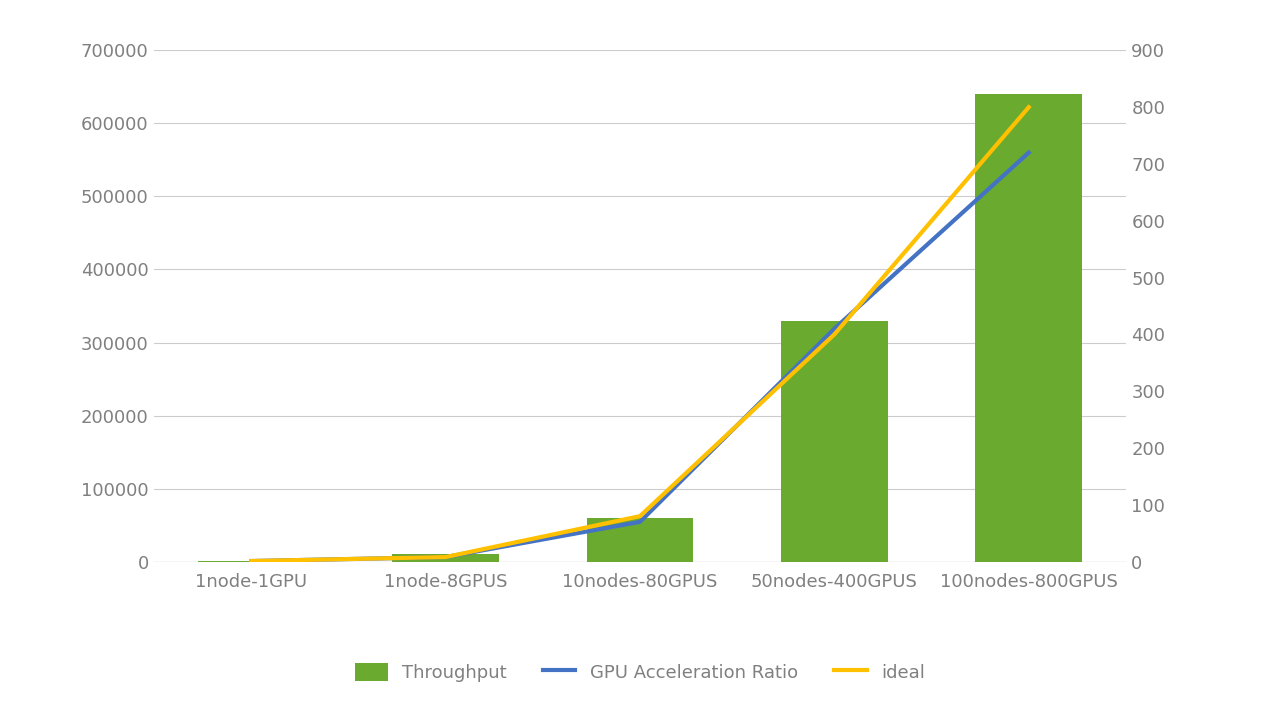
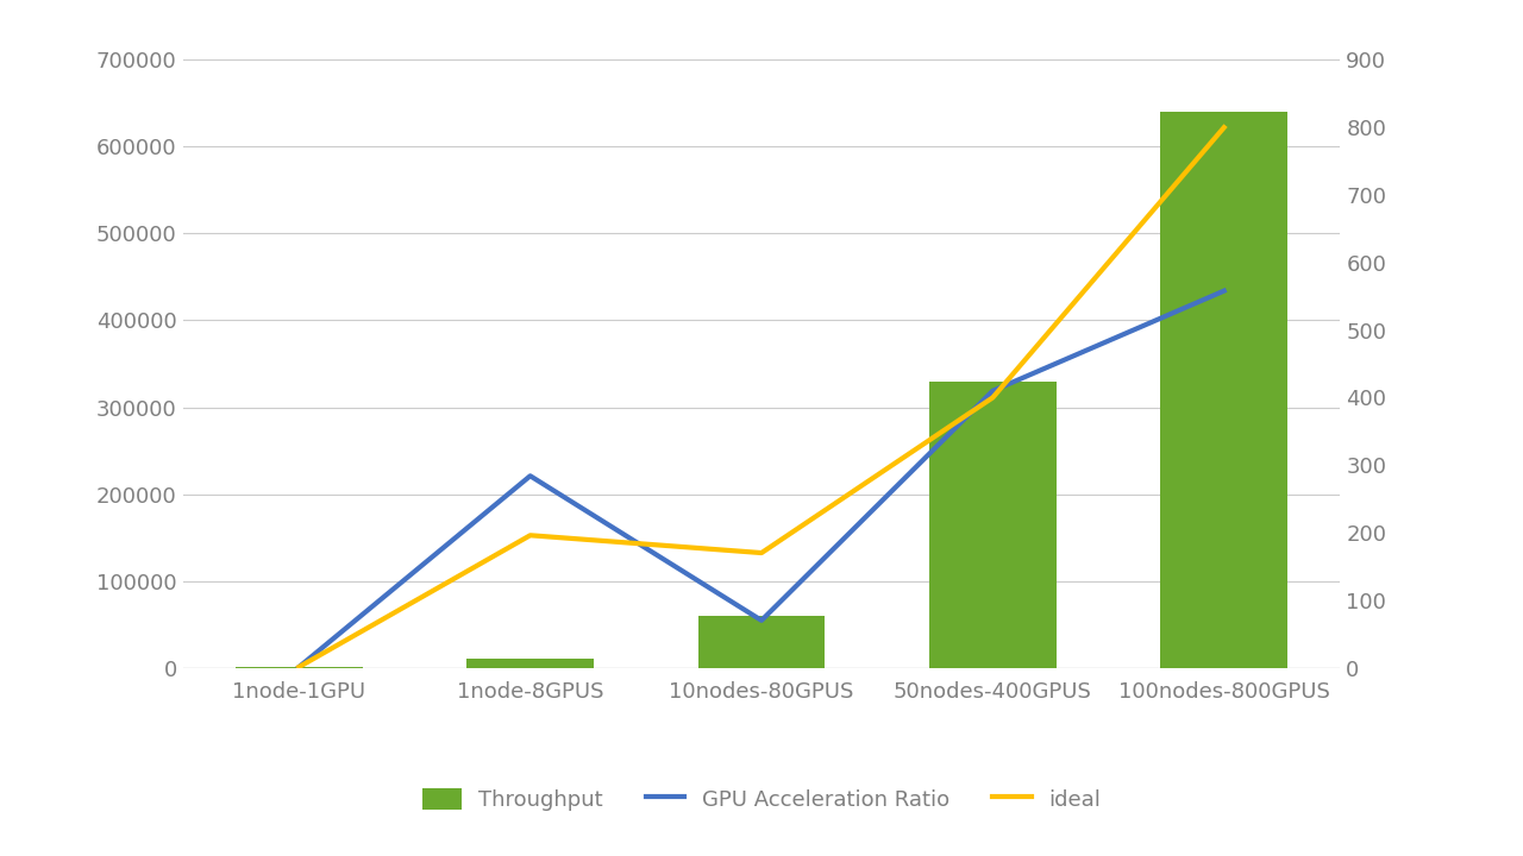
GPU Acceleration Ratio/1node-8GPUS: 8 -> 284
ideal/1node-8GPUS: 8 -> 196
ideal/10nodes-80GPUS: 80 -> 170
GPU Acceleration Ratio/100nodes-800GPUS: 720 -> 558
